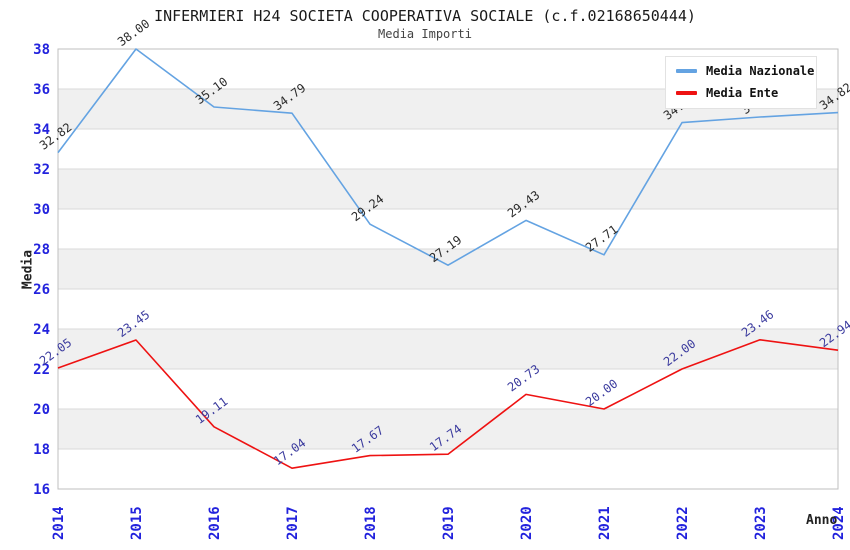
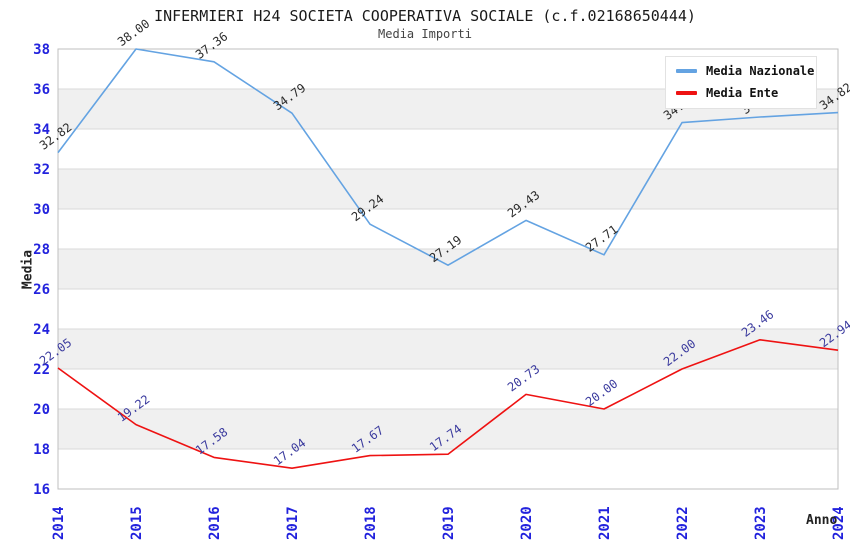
Media Ente/2015: 23.45 -> 19.22
Media Nazionale/2016: 35.10 -> 37.36
Media Ente/2016: 19.11 -> 17.58
